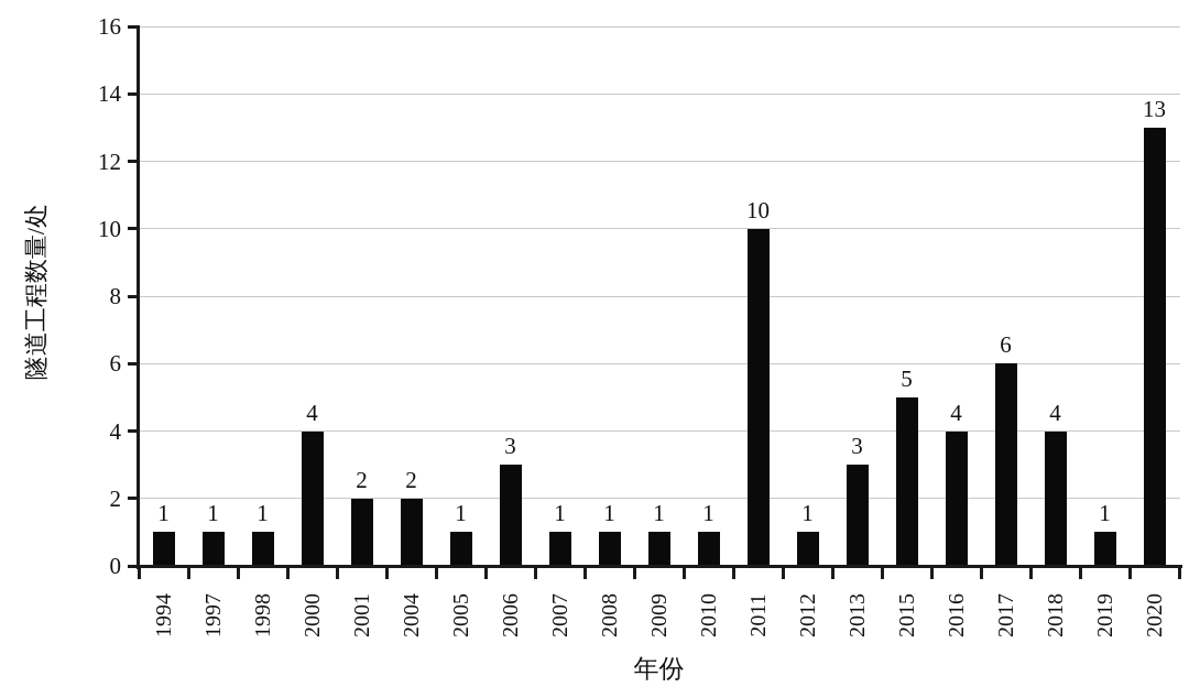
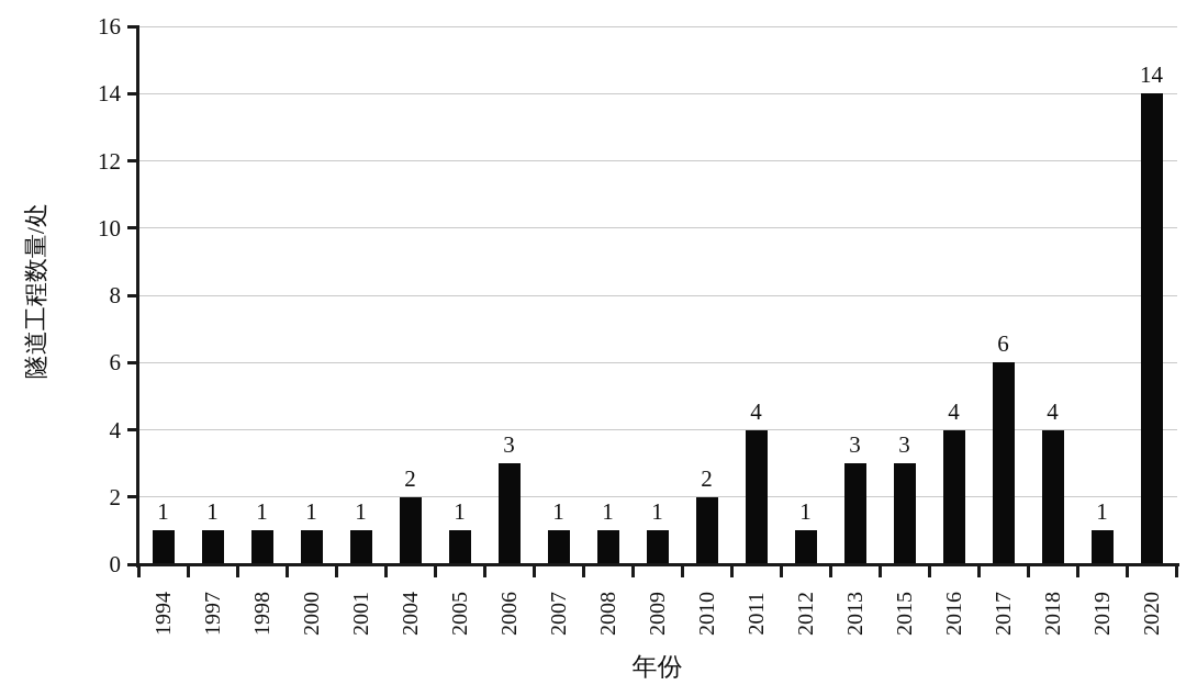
2000: 4 -> 1
2001: 2 -> 1
2010: 1 -> 2
2011: 10 -> 4
2015: 5 -> 3
2020: 13 -> 14
